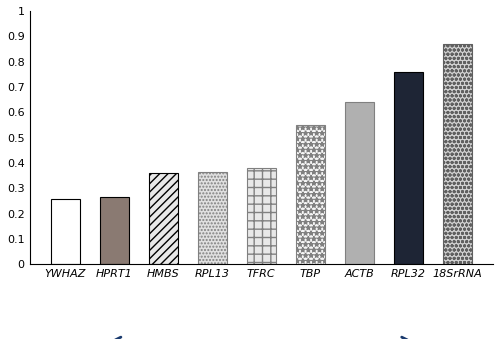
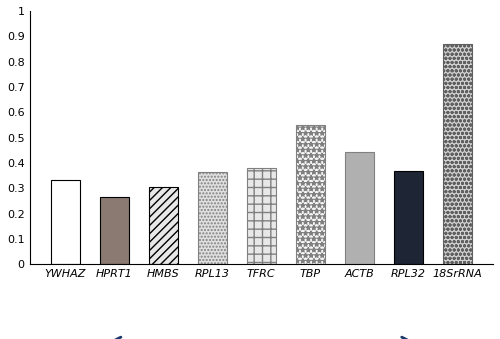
YWHAZ: 0.260 -> 0.335
HMBS: 0.360 -> 0.305
ACTB: 0.640 -> 0.445
RPL32: 0.760 -> 0.370
